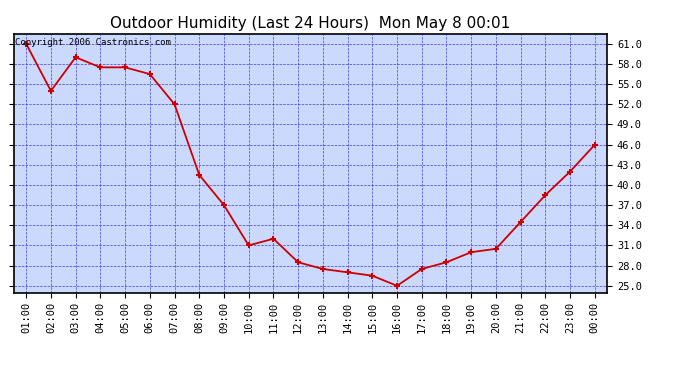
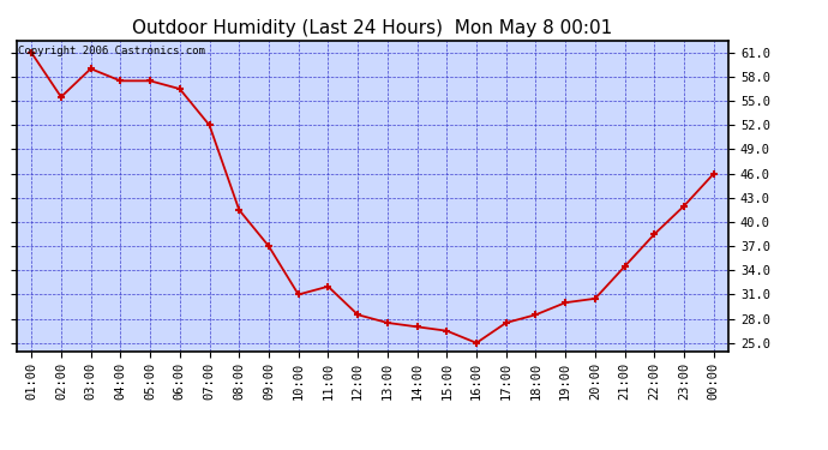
02:00: 54.0 -> 55.5
